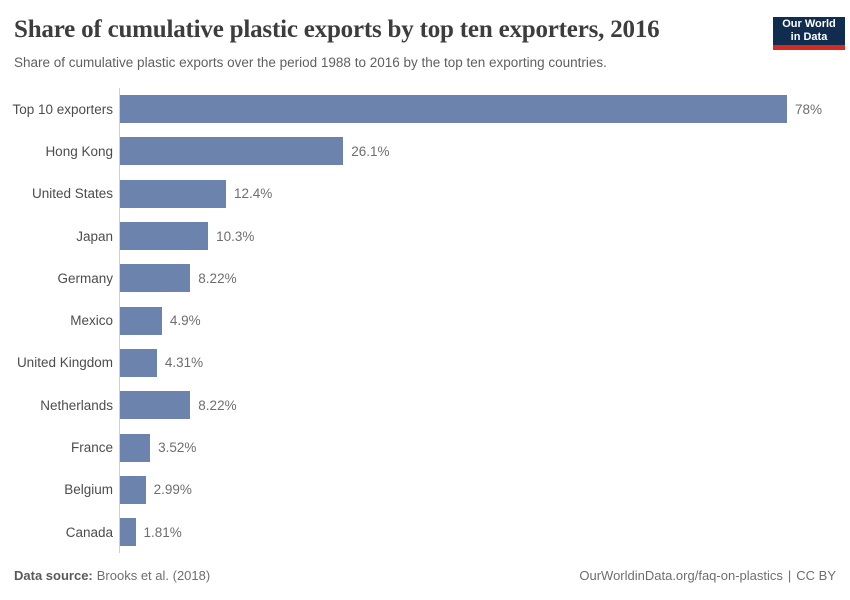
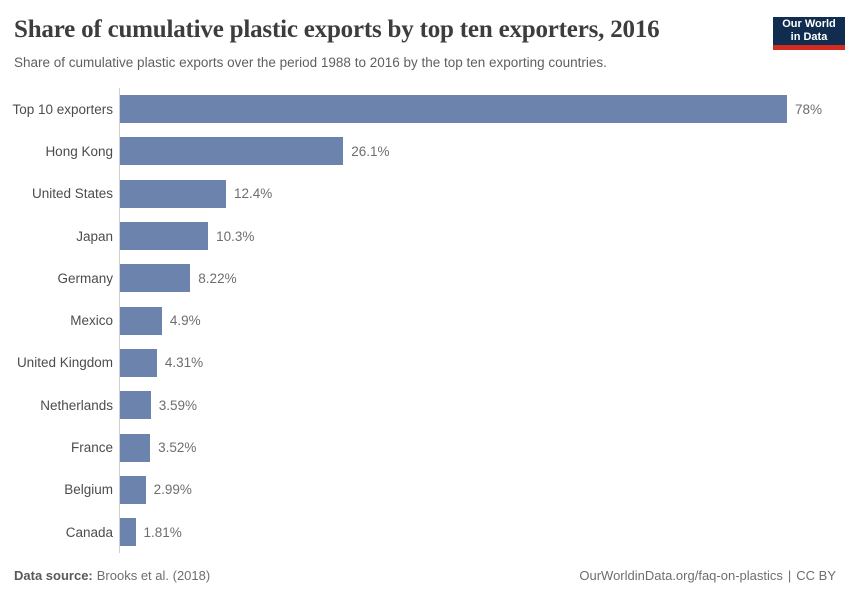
Netherlands: 8.22% -> 3.59%
